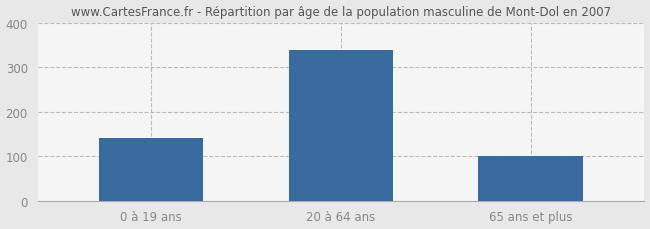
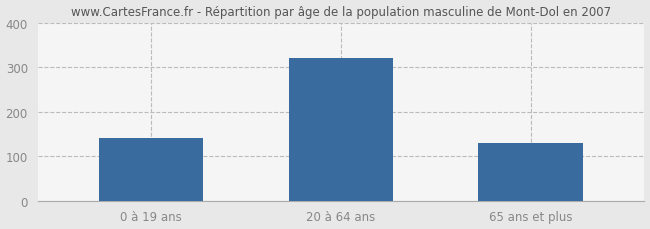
20 à 64 ans: 340 -> 320
65 ans et plus: 100 -> 130
